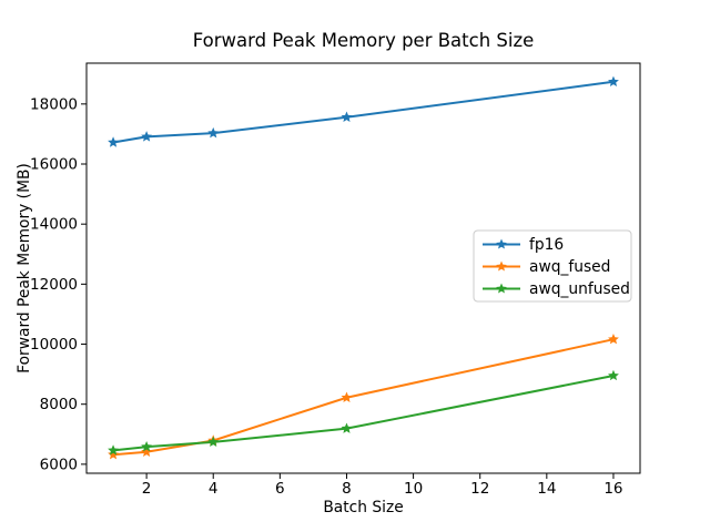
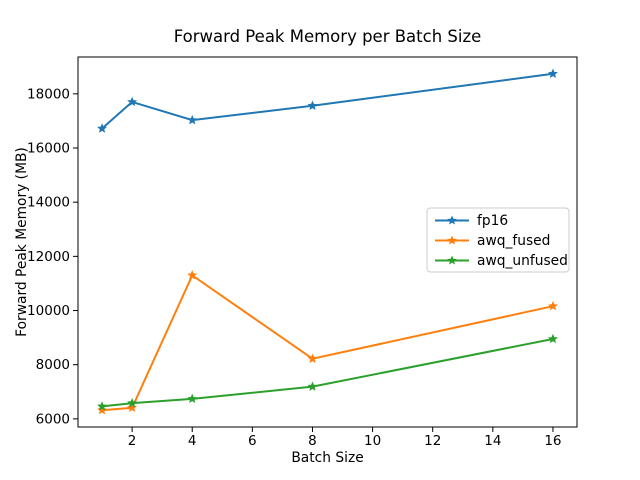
fp16/2: 16900 -> 17700
awq_fused/4: 6800 -> 11300
